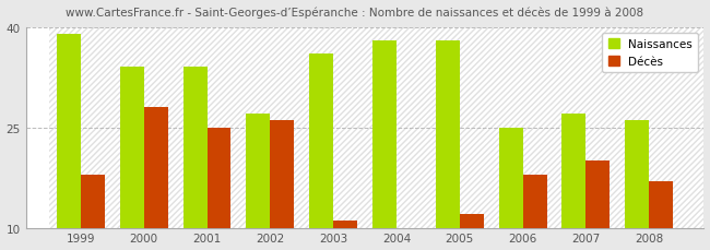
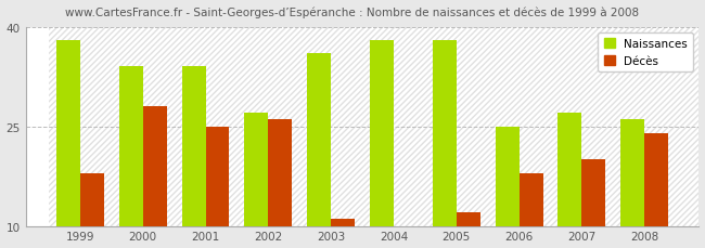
Naissances/1999: 39 -> 38
Décès/2008: 17 -> 24
